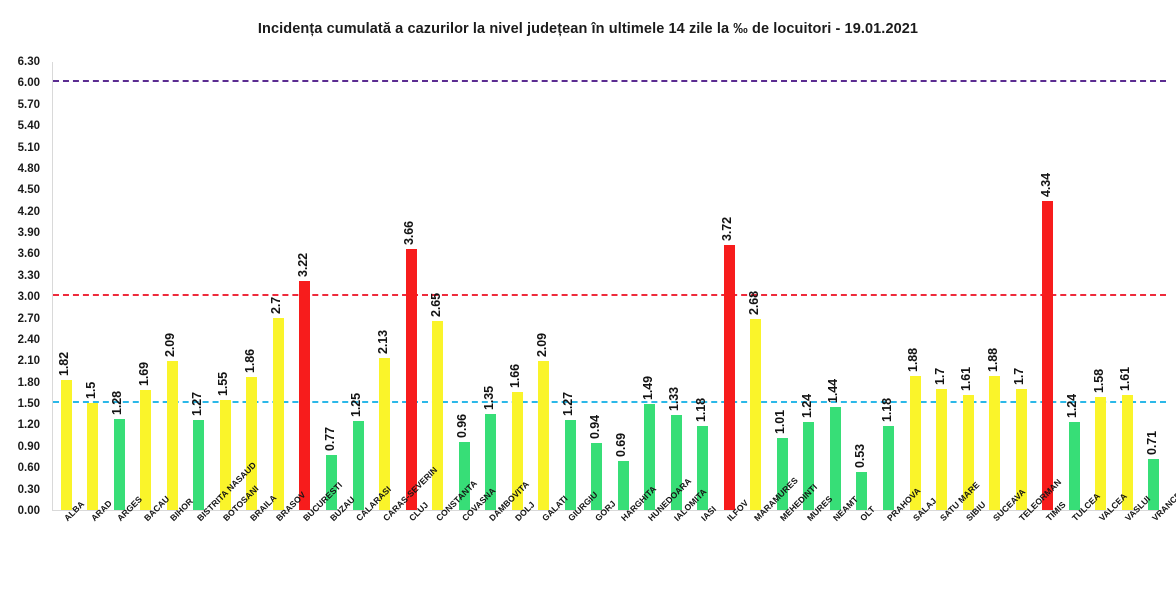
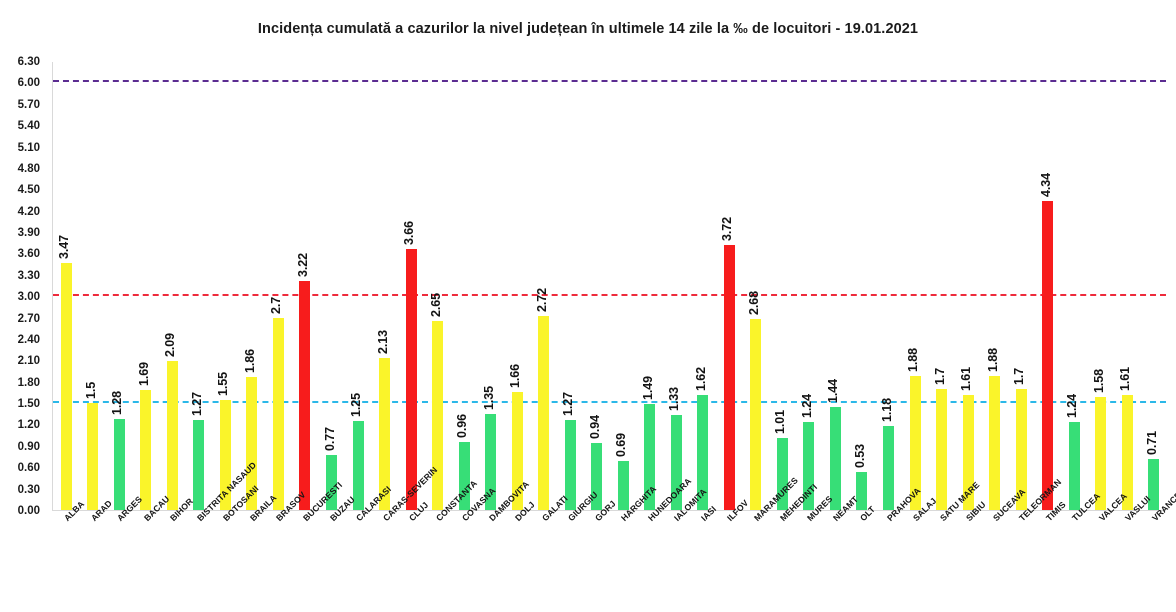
ALBA: 1.82 -> 3.47
GALATI: 2.09 -> 2.72
IASI: 1.18 -> 1.62
